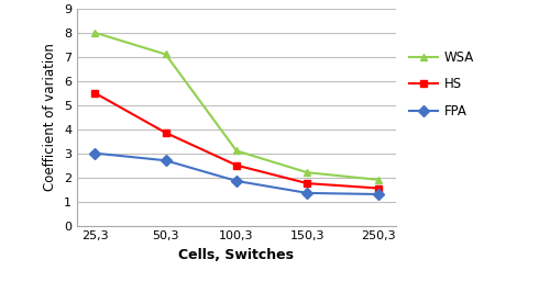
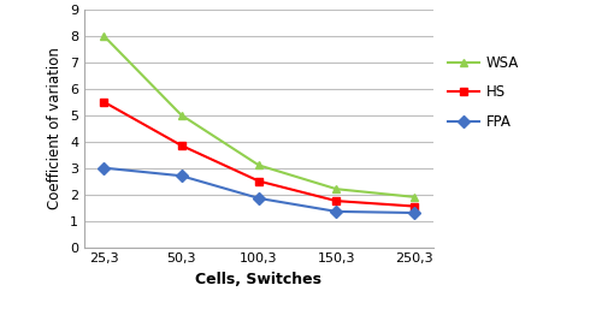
WSA/50,3: 7.1 -> 5.0
